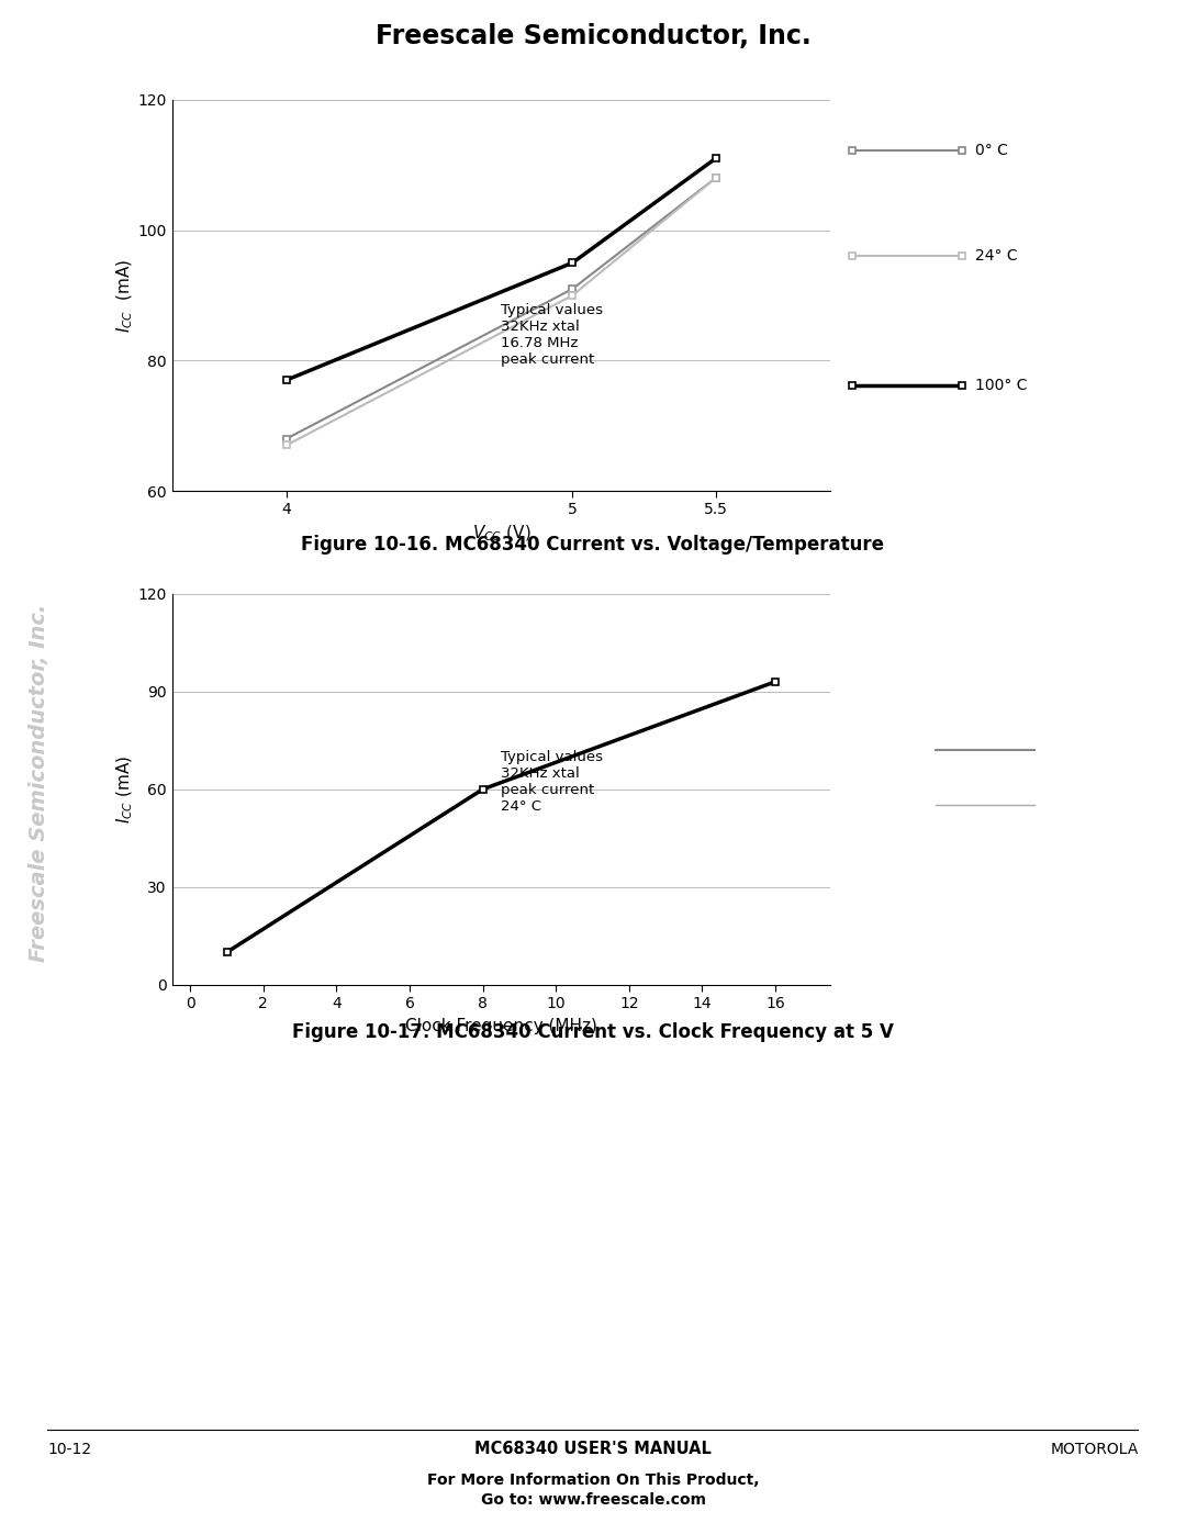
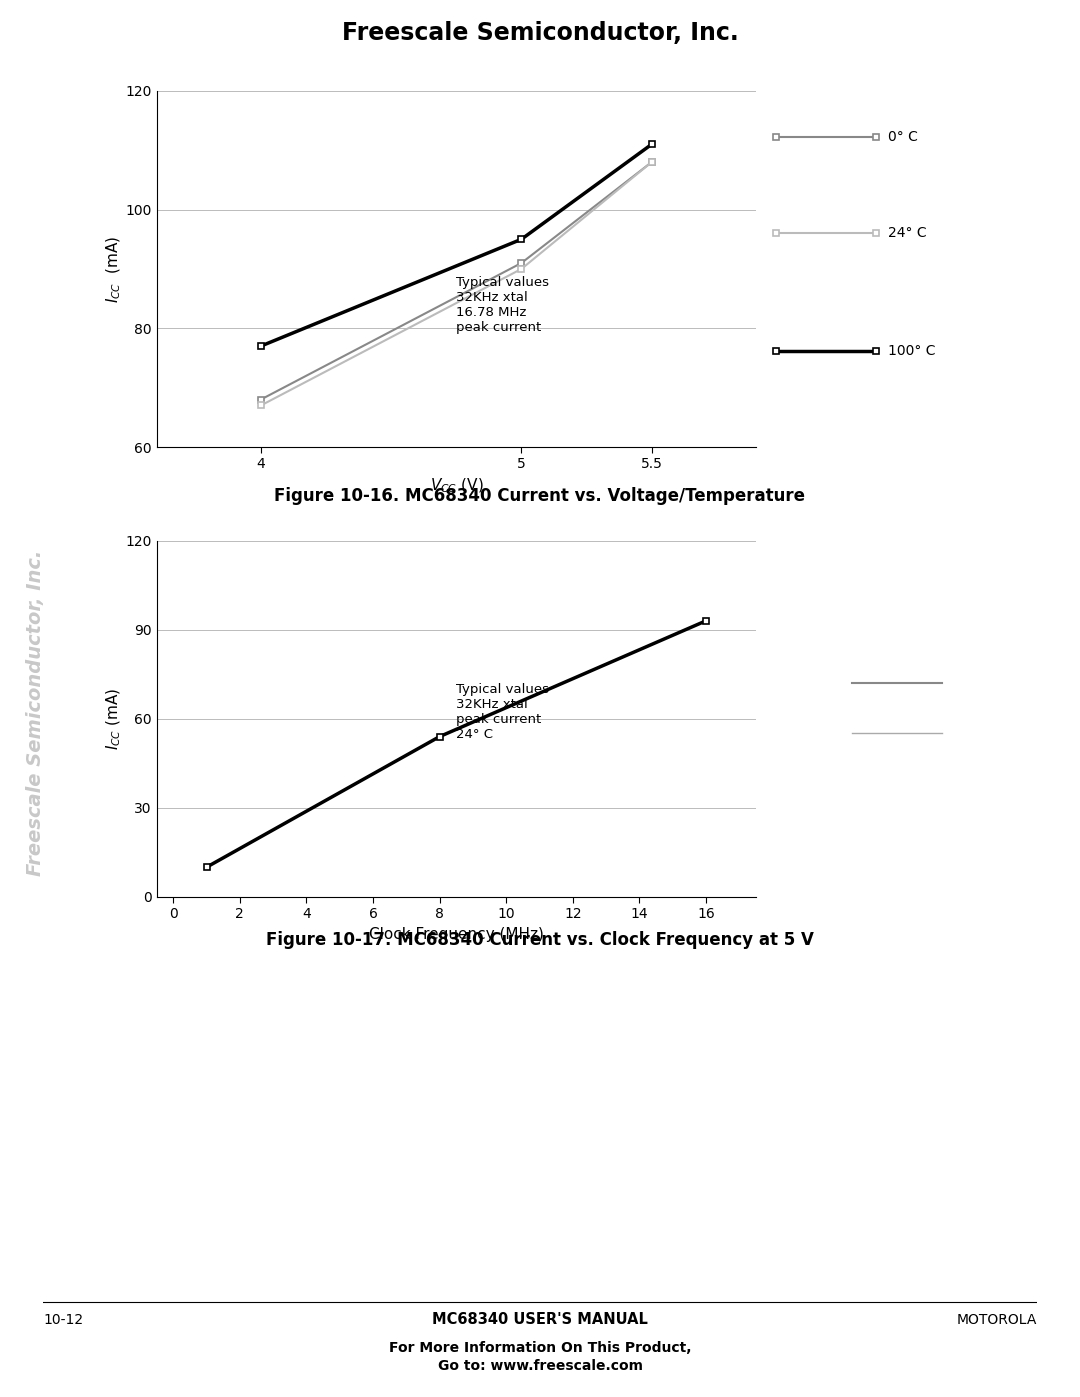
8: 60 -> 54
